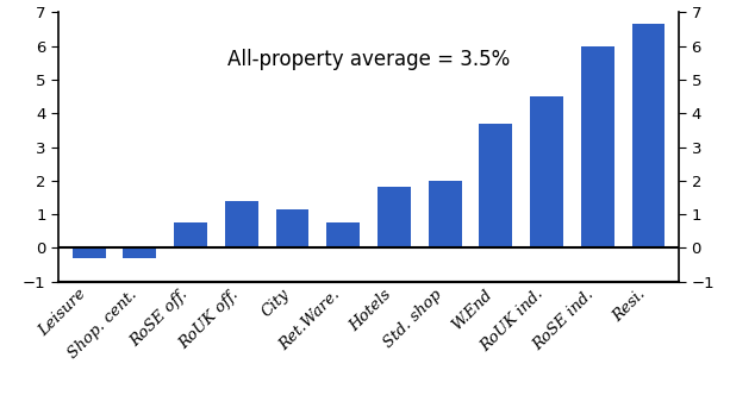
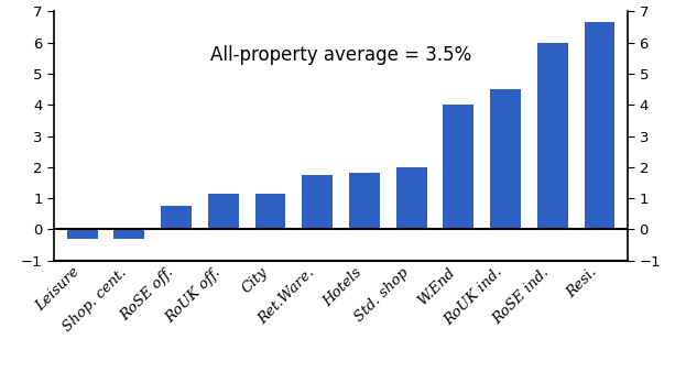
RoUK off.: 1.40 -> 1.15
Ret.Ware.: 0.75 -> 1.75
W.End: 3.70 -> 4.00
